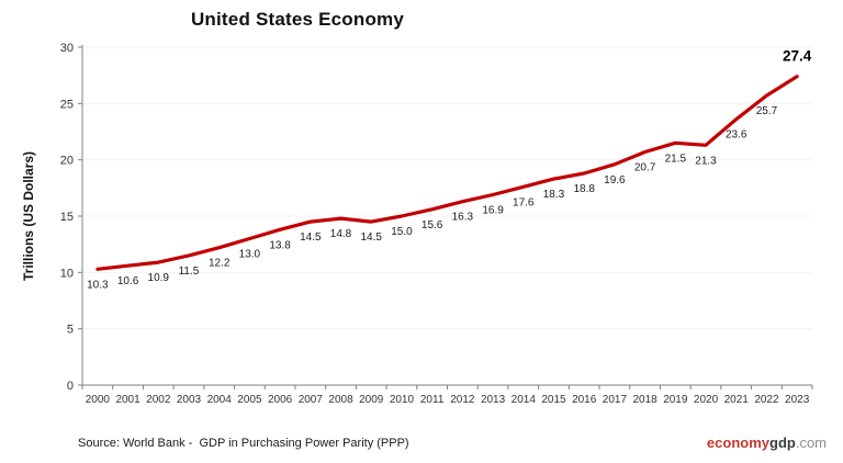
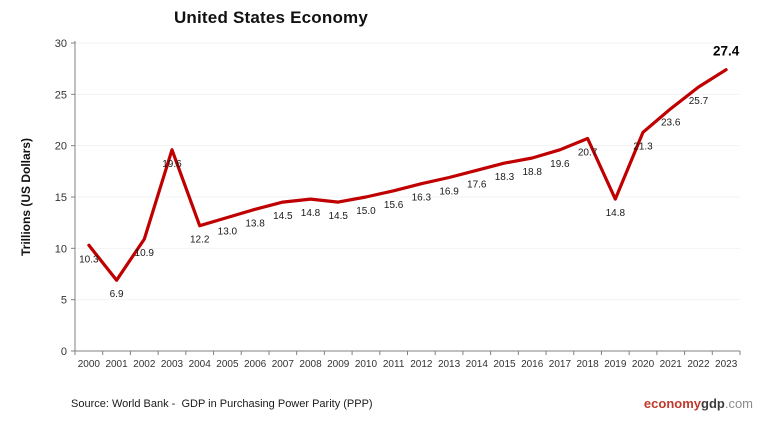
2001: 10.6 -> 6.9
2003: 11.5 -> 19.6
2019: 21.5 -> 14.8
